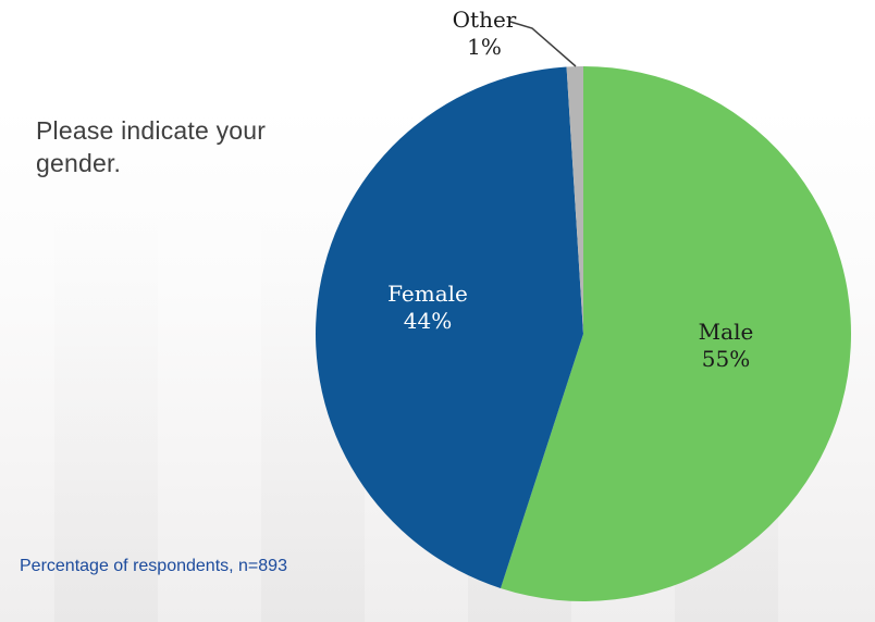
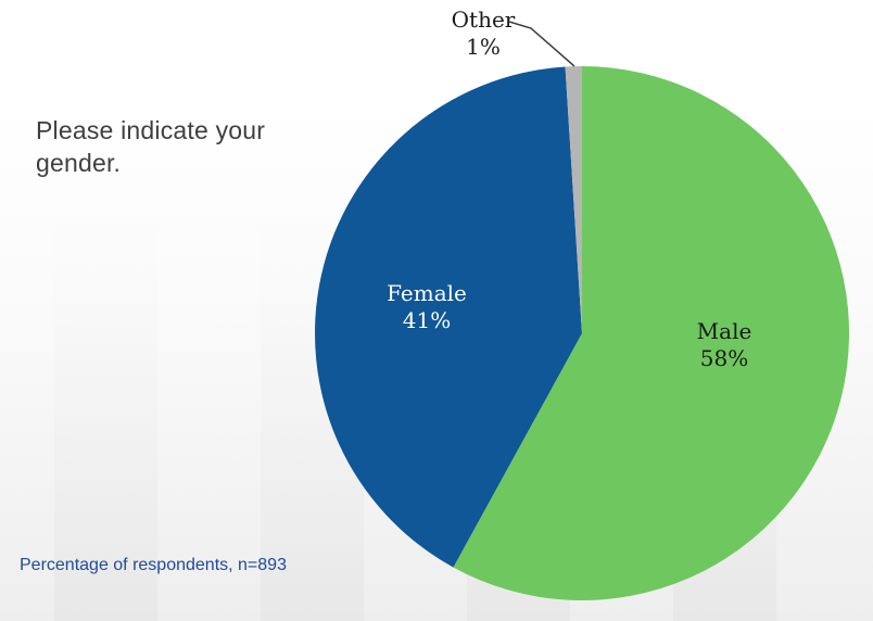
Male: 55% -> 58%
Female: 44% -> 41%
